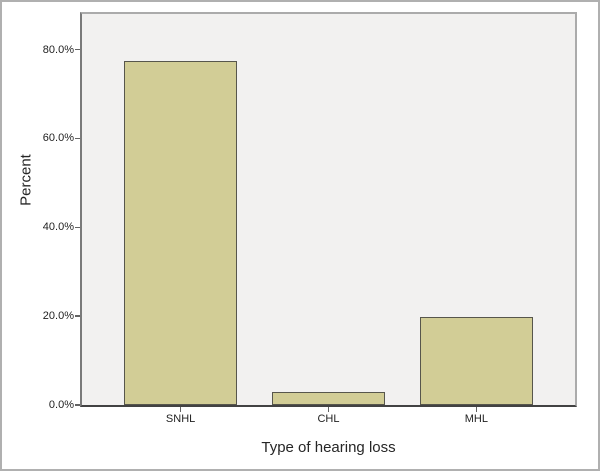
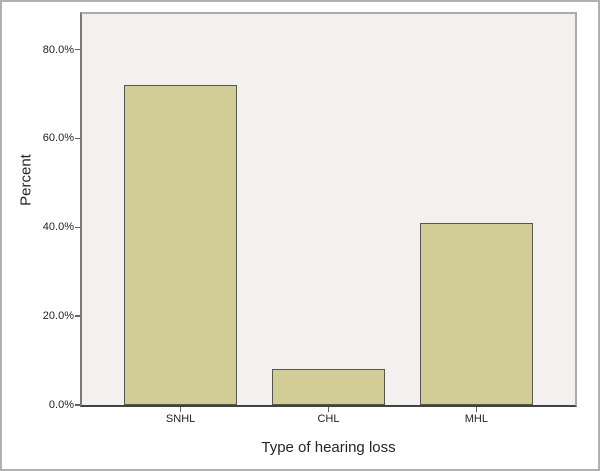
SNHL: 77% -> 72%
CHL: 3% -> 8%
MHL: 20% -> 41%
